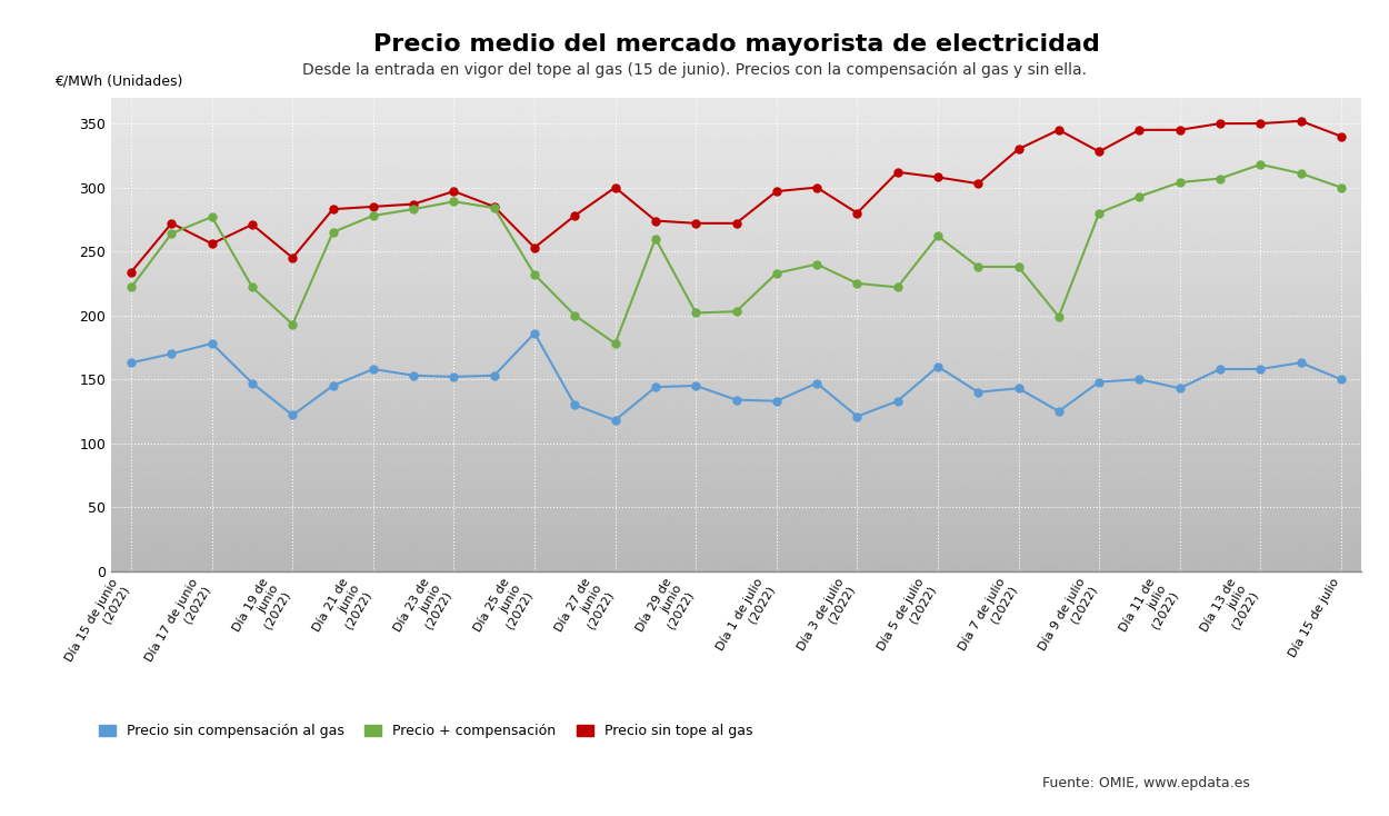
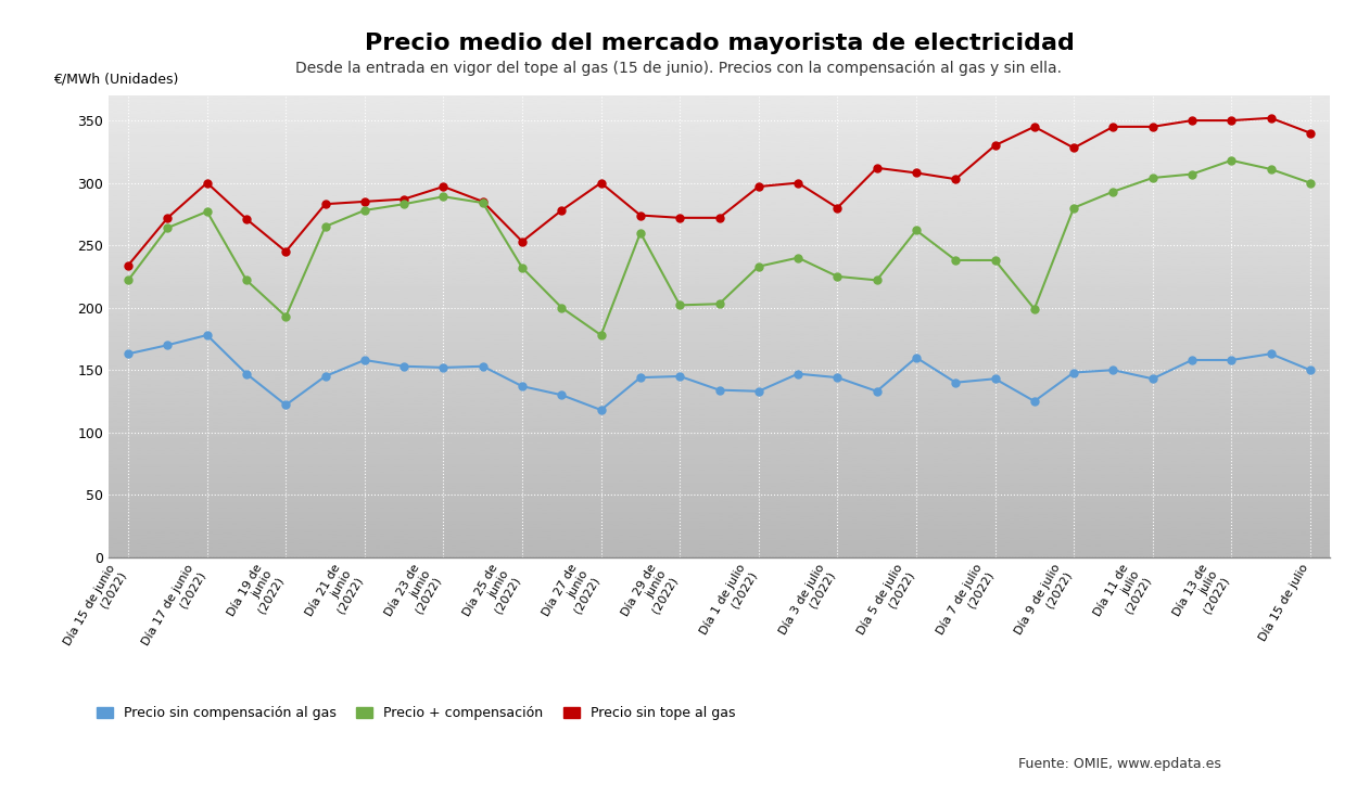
Precio sin tope al gas/Día 17 de junio (2022): 256 -> 300
Precio sin compensación al gas/Día 25 de junio (2022): 186 -> 137
Precio sin compensación al gas/Día 3 de julio (2022): 121 -> 144
